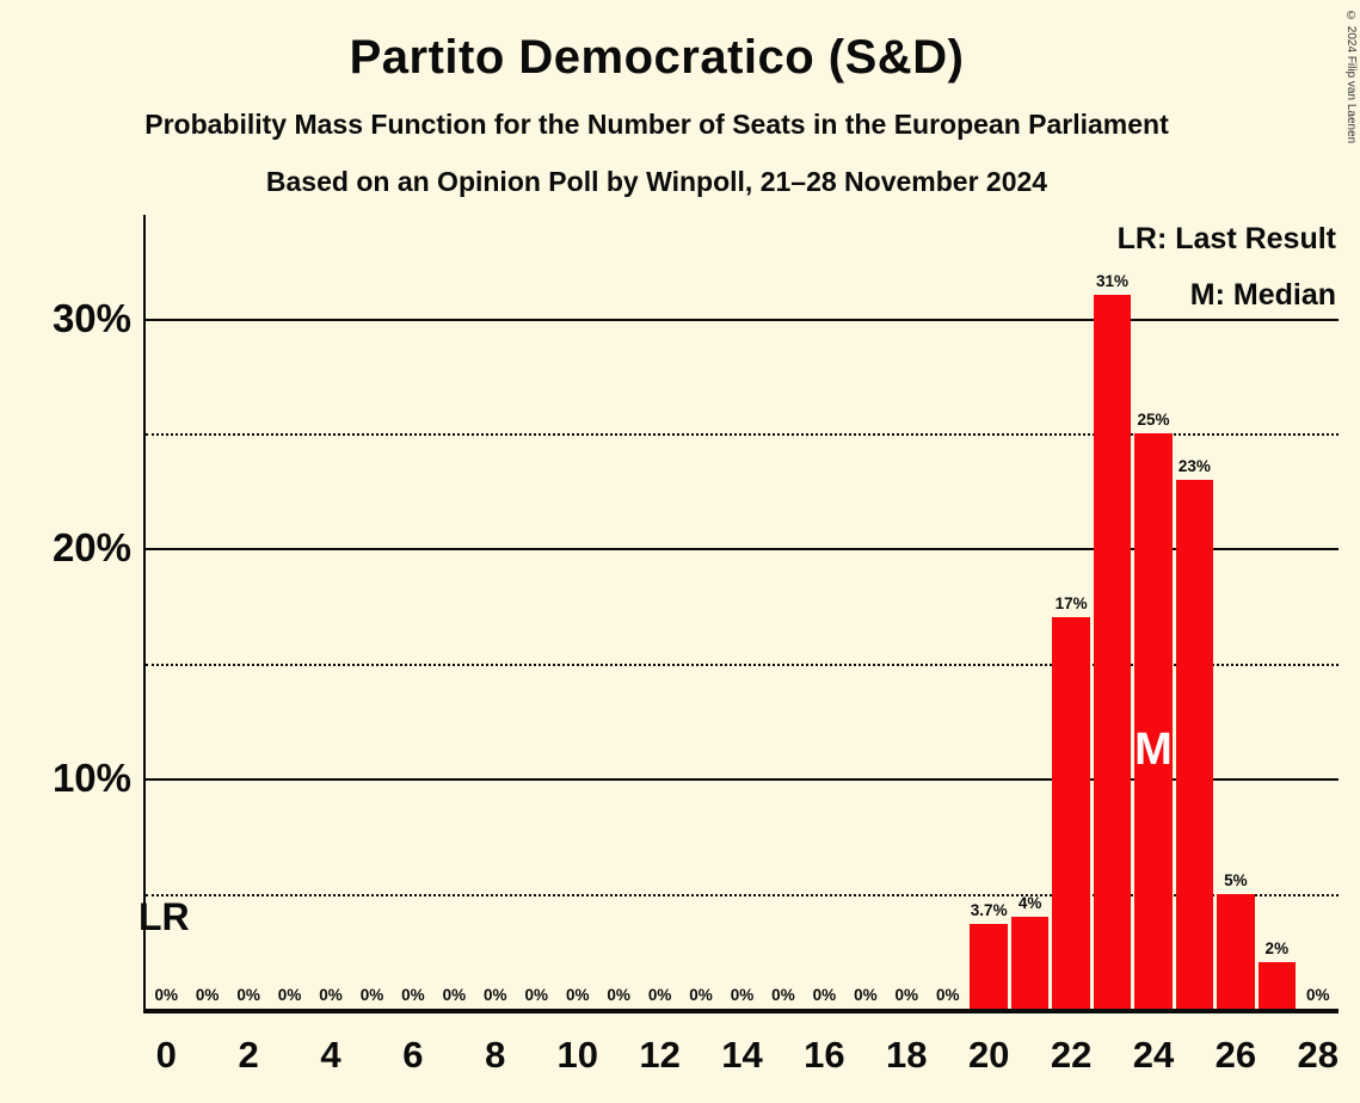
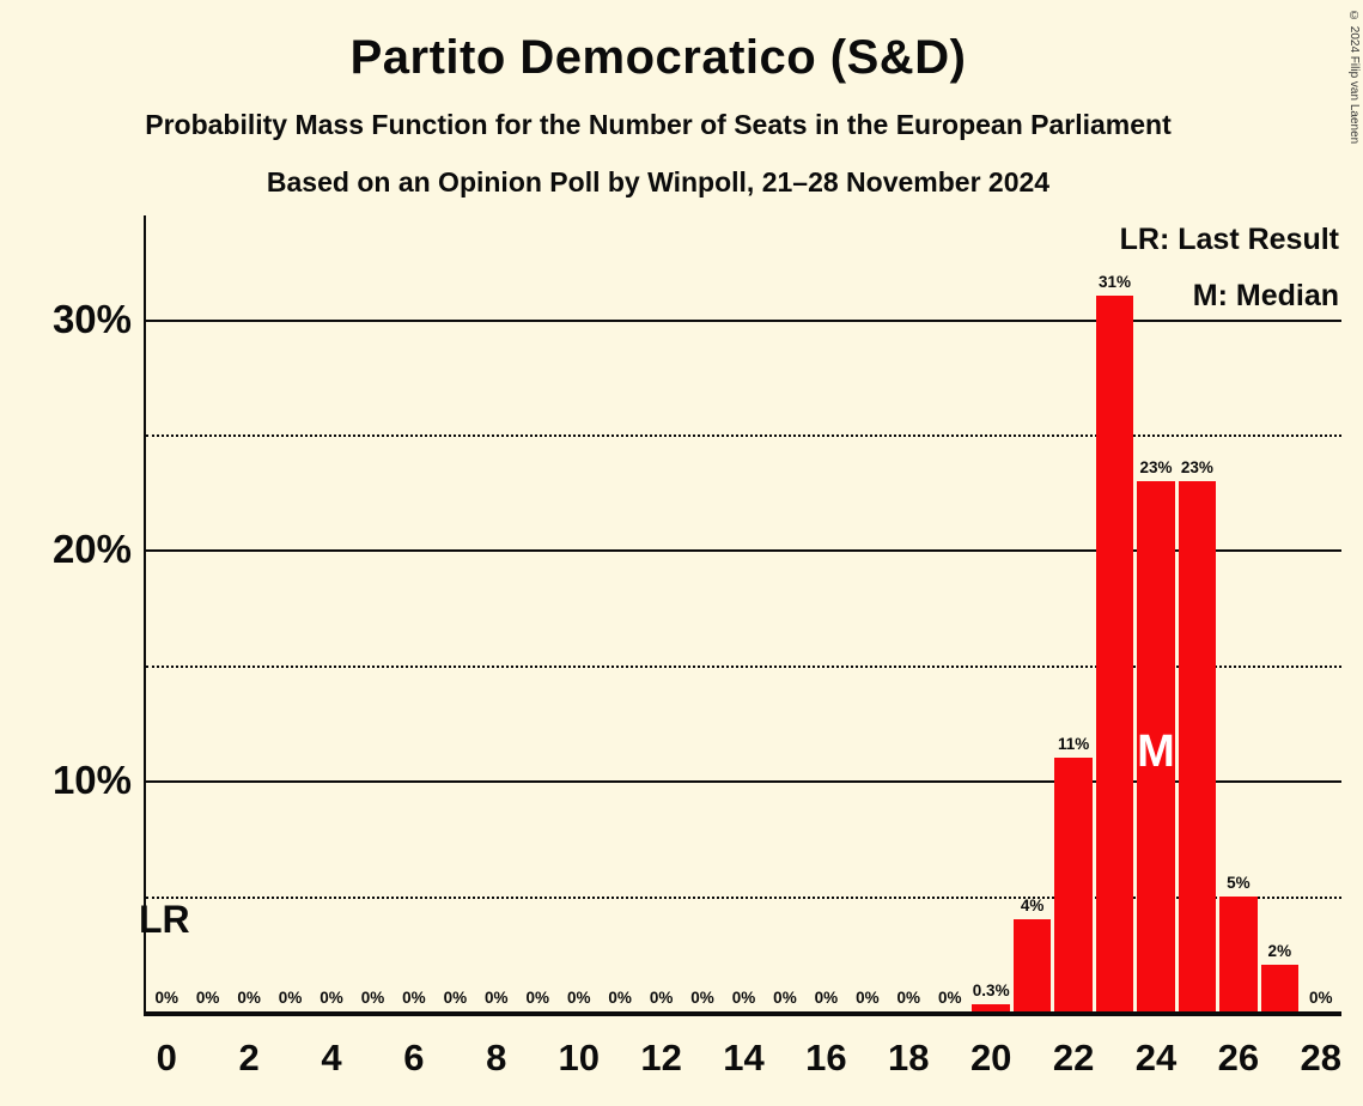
20: 3.7% -> 0.3%
22: 17% -> 11%
24: 25% -> 23%
